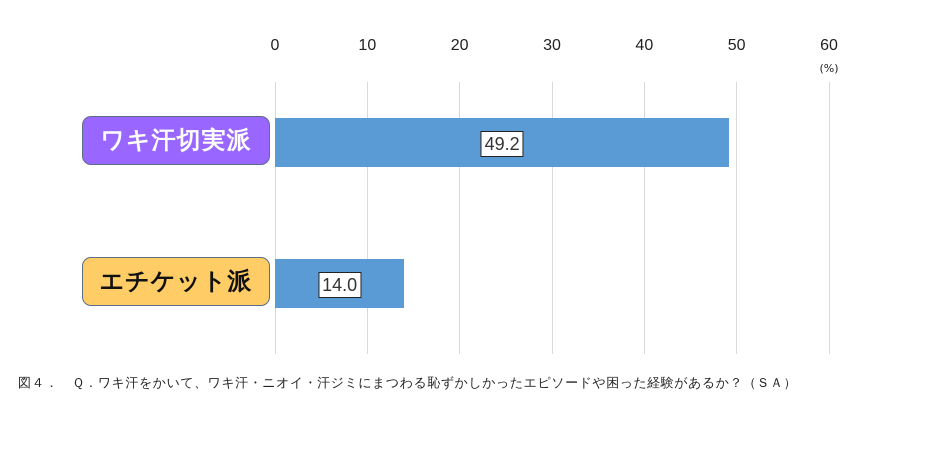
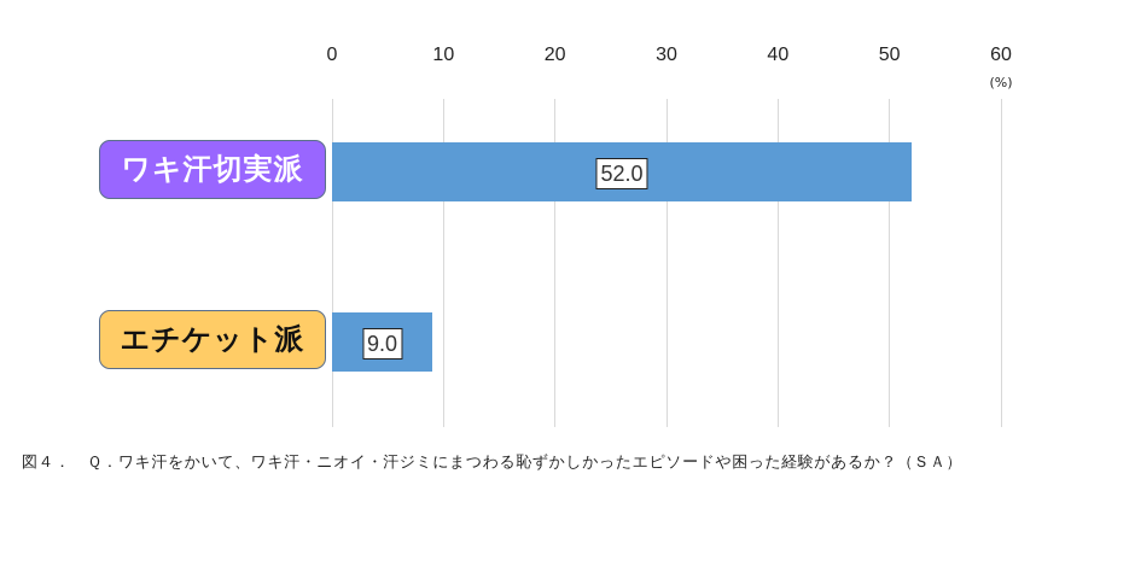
ワキ汗切実派: 49.2 -> 52.0
エチケット派: 14.0 -> 9.0
